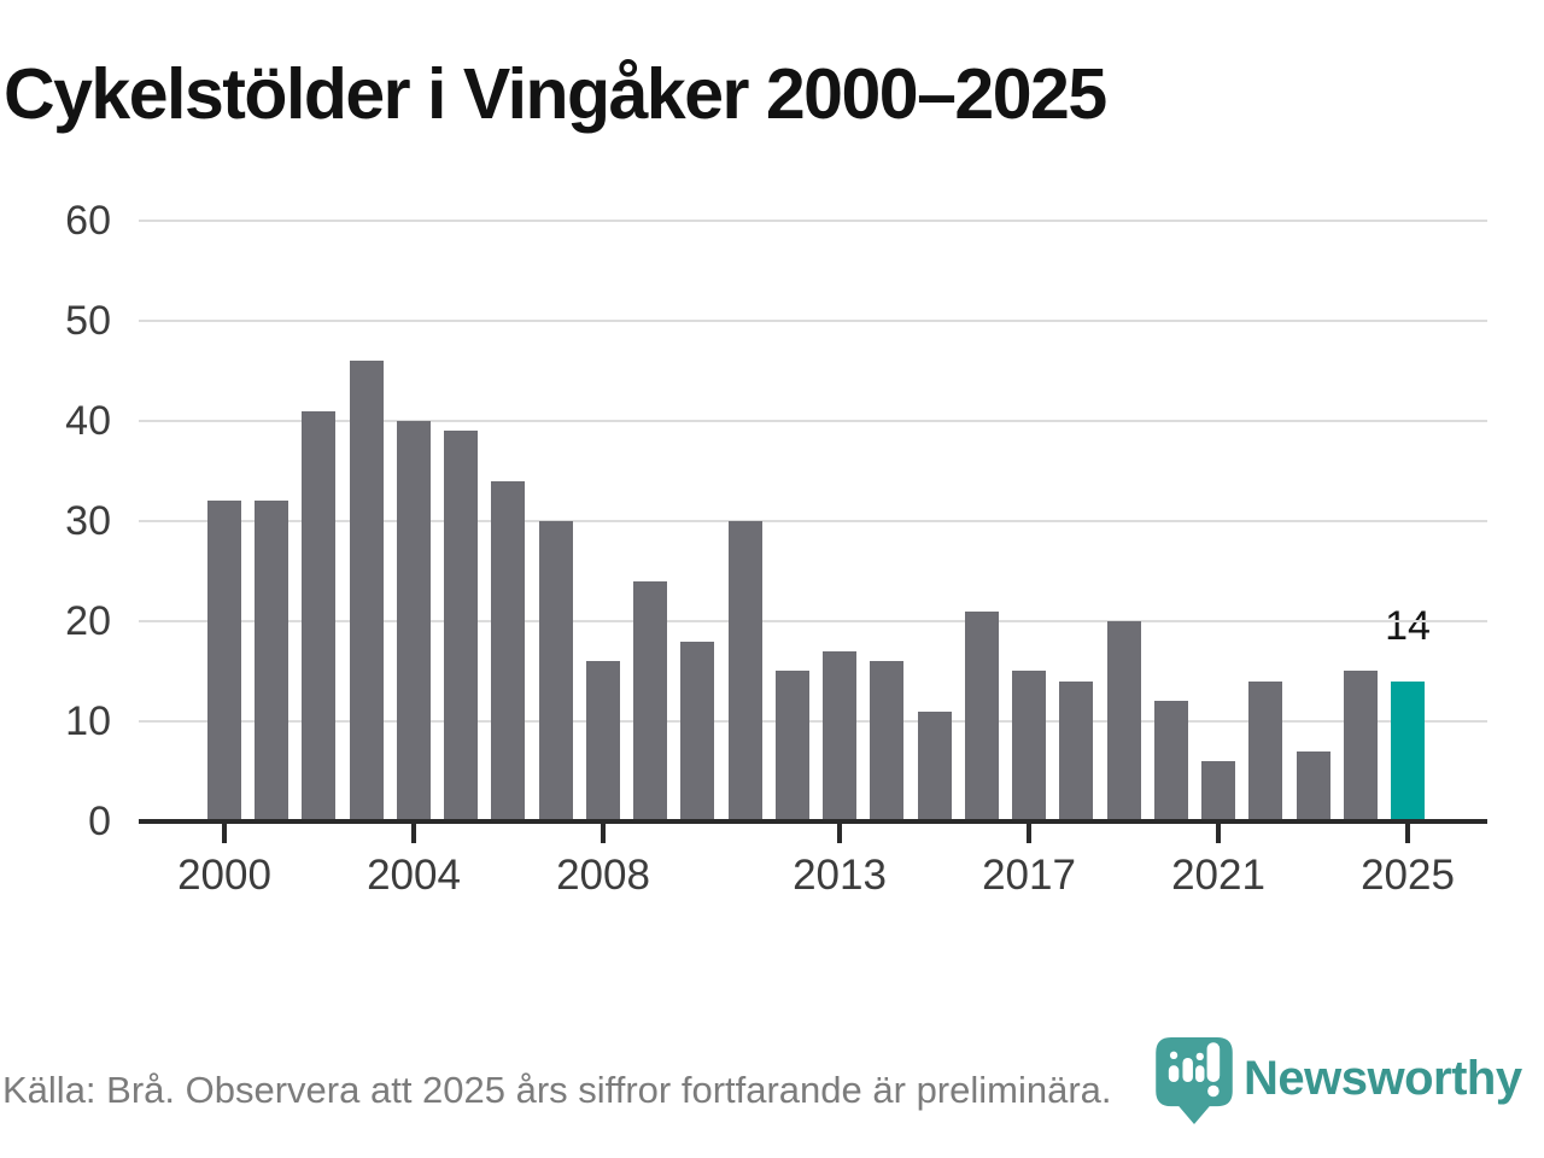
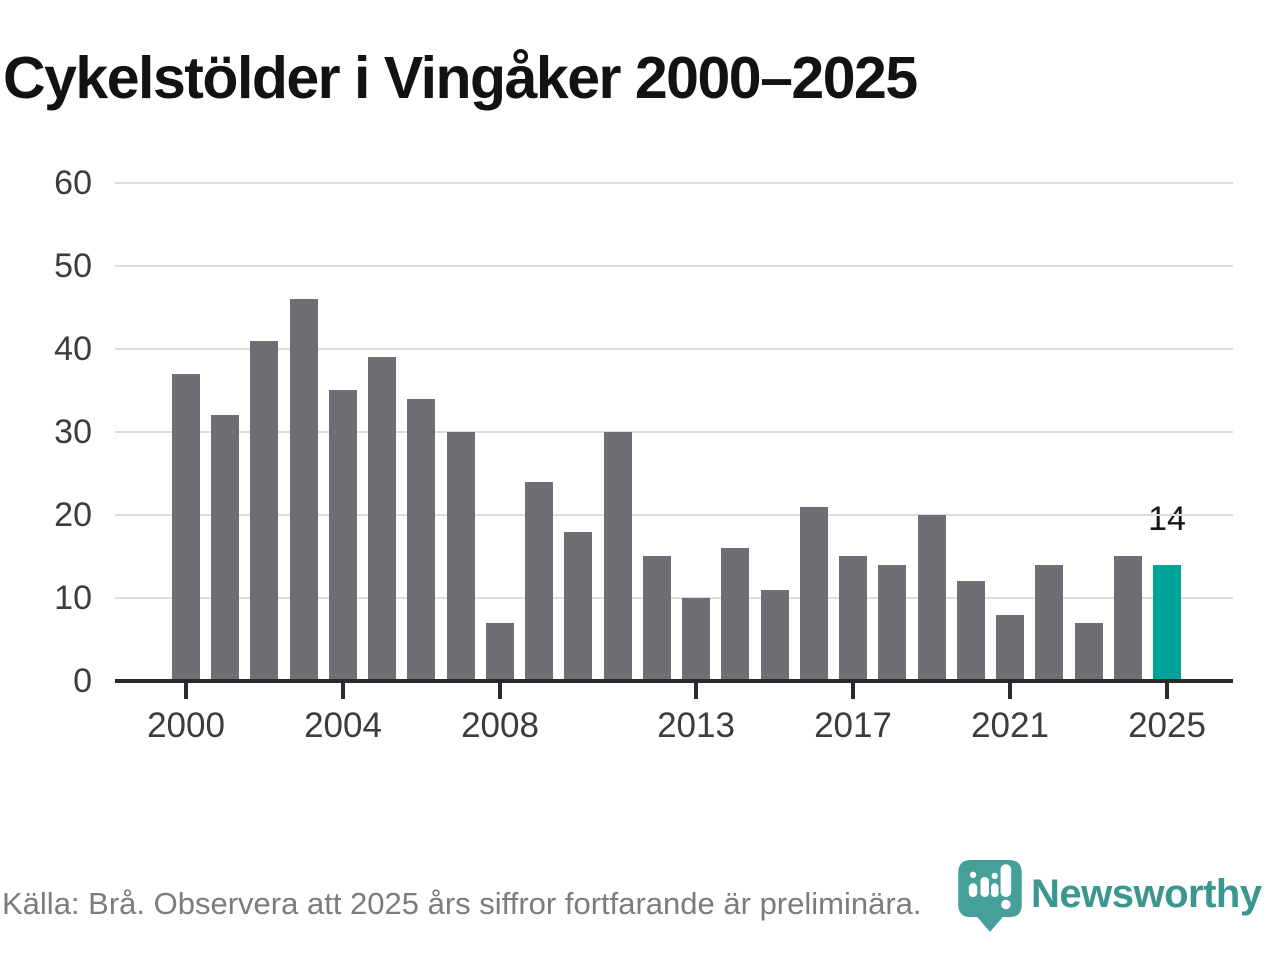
2000: 32 -> 37
2004: 40 -> 35
2008: 16 -> 7
2013: 17 -> 10
2021: 6 -> 8
